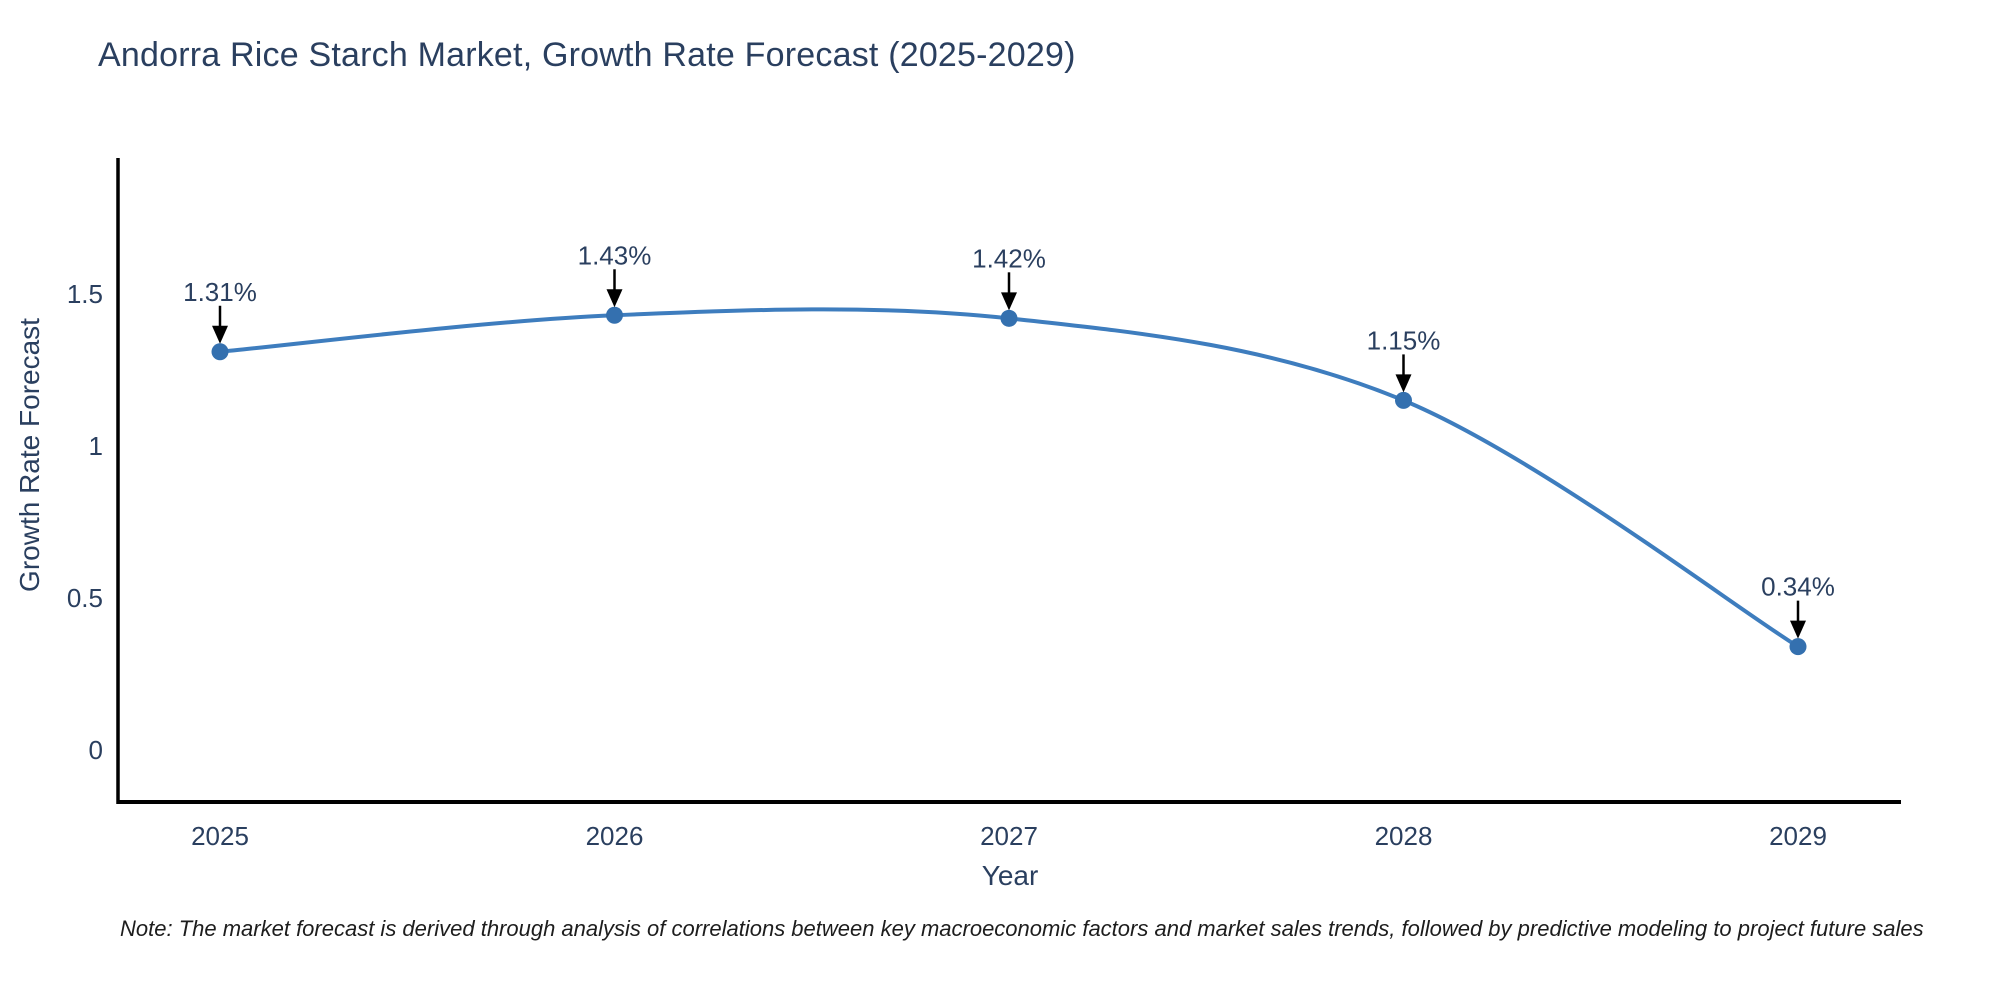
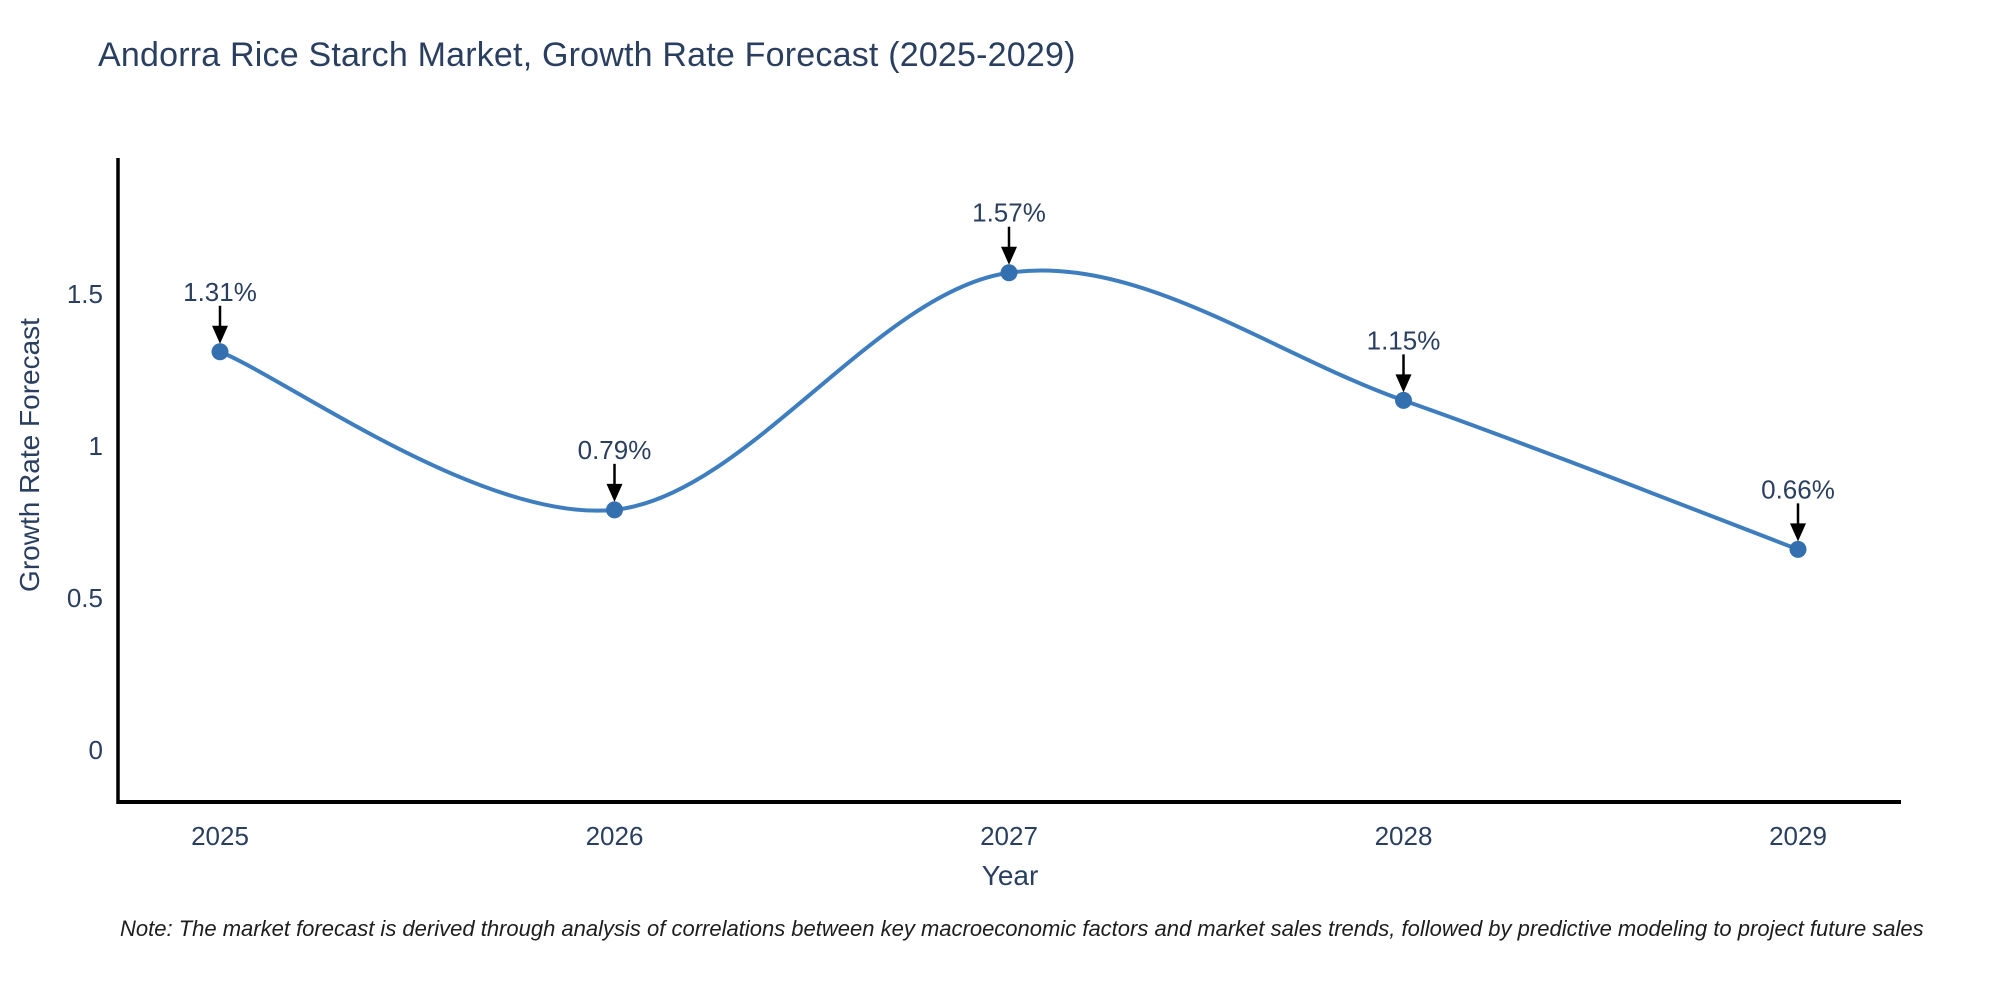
2026: 1.43% -> 0.79%
2027: 1.42% -> 1.57%
2029: 0.34% -> 0.66%
